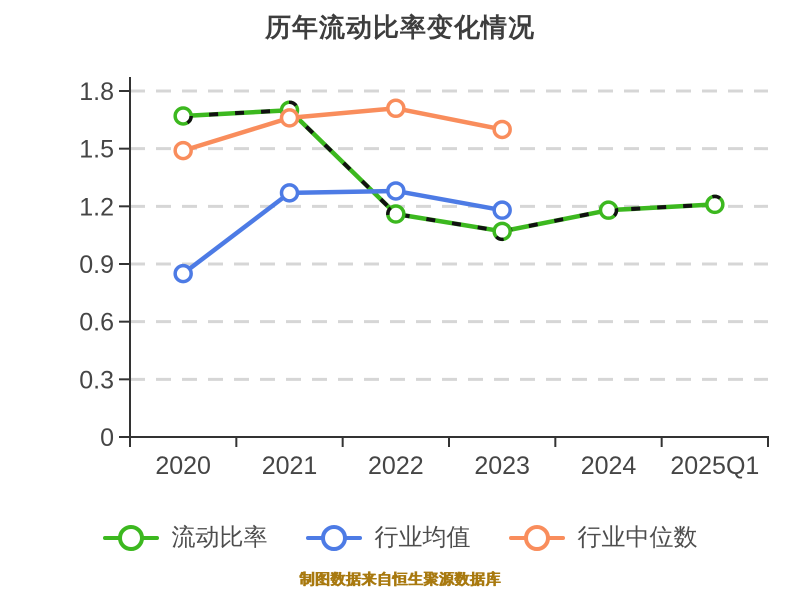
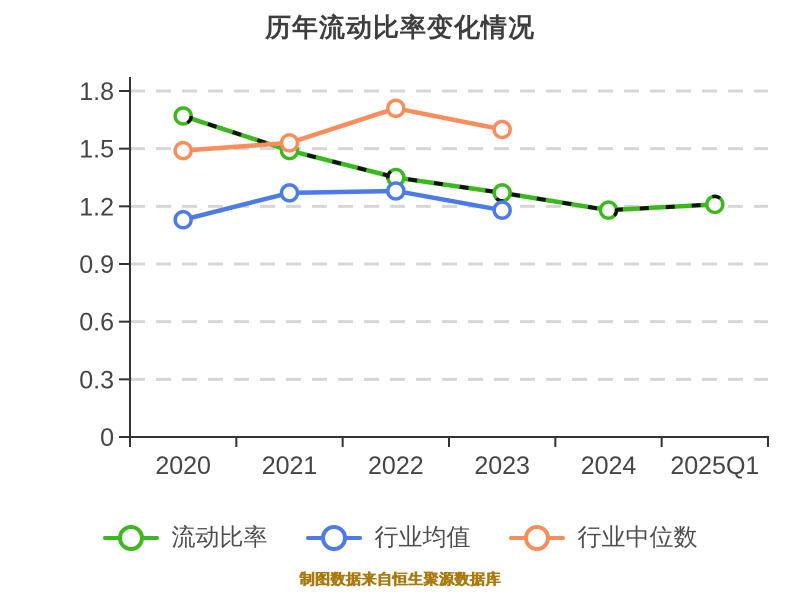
行业均值/2020: 0.85 -> 1.13
流动比率/2021: 1.70 -> 1.49
行业中位数/2021: 1.66 -> 1.53
流动比率/2022: 1.16 -> 1.35
流动比率/2023: 1.07 -> 1.27
